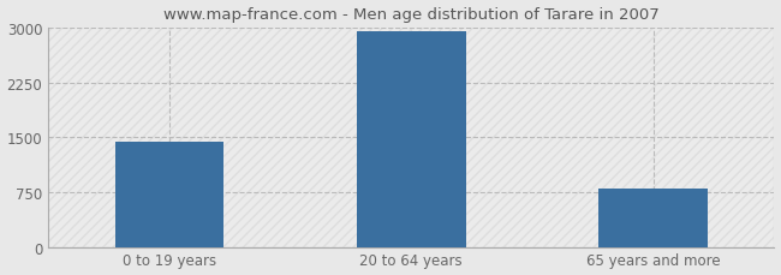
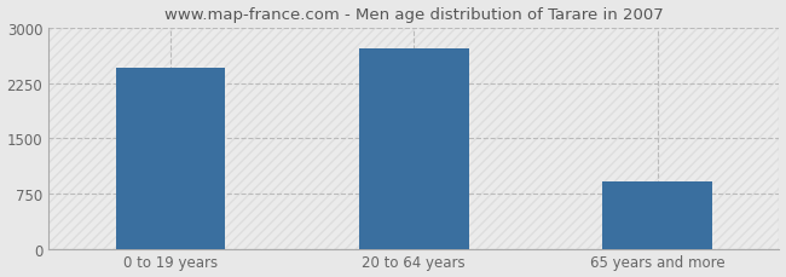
0 to 19 years: 1430 -> 2460
20 to 64 years: 2950 -> 2720
65 years and more: 790 -> 920
